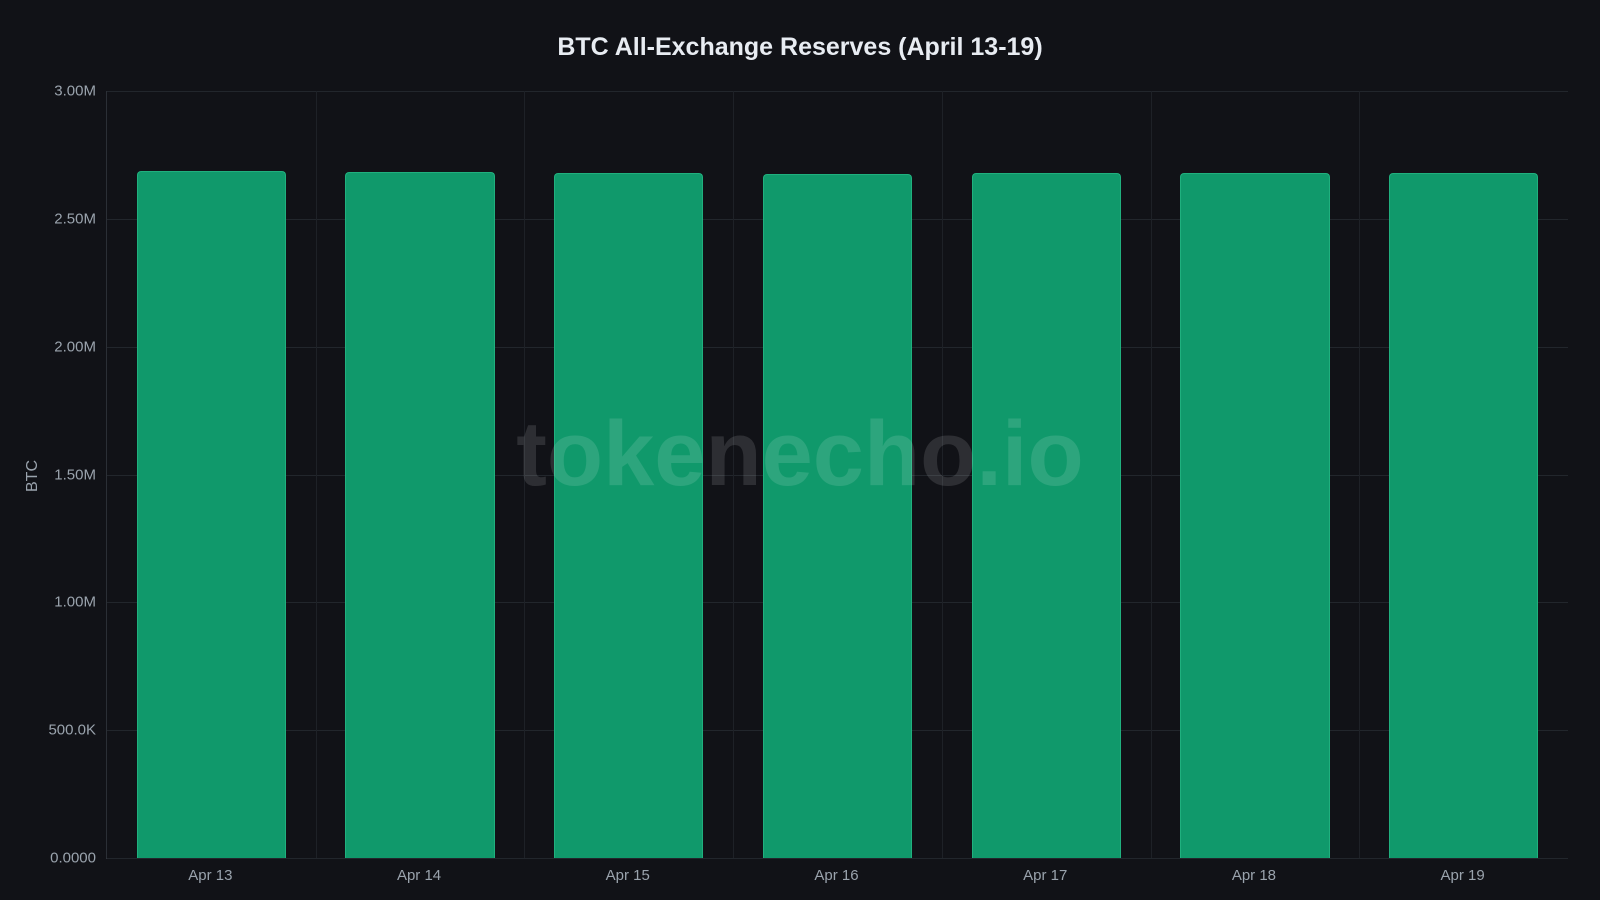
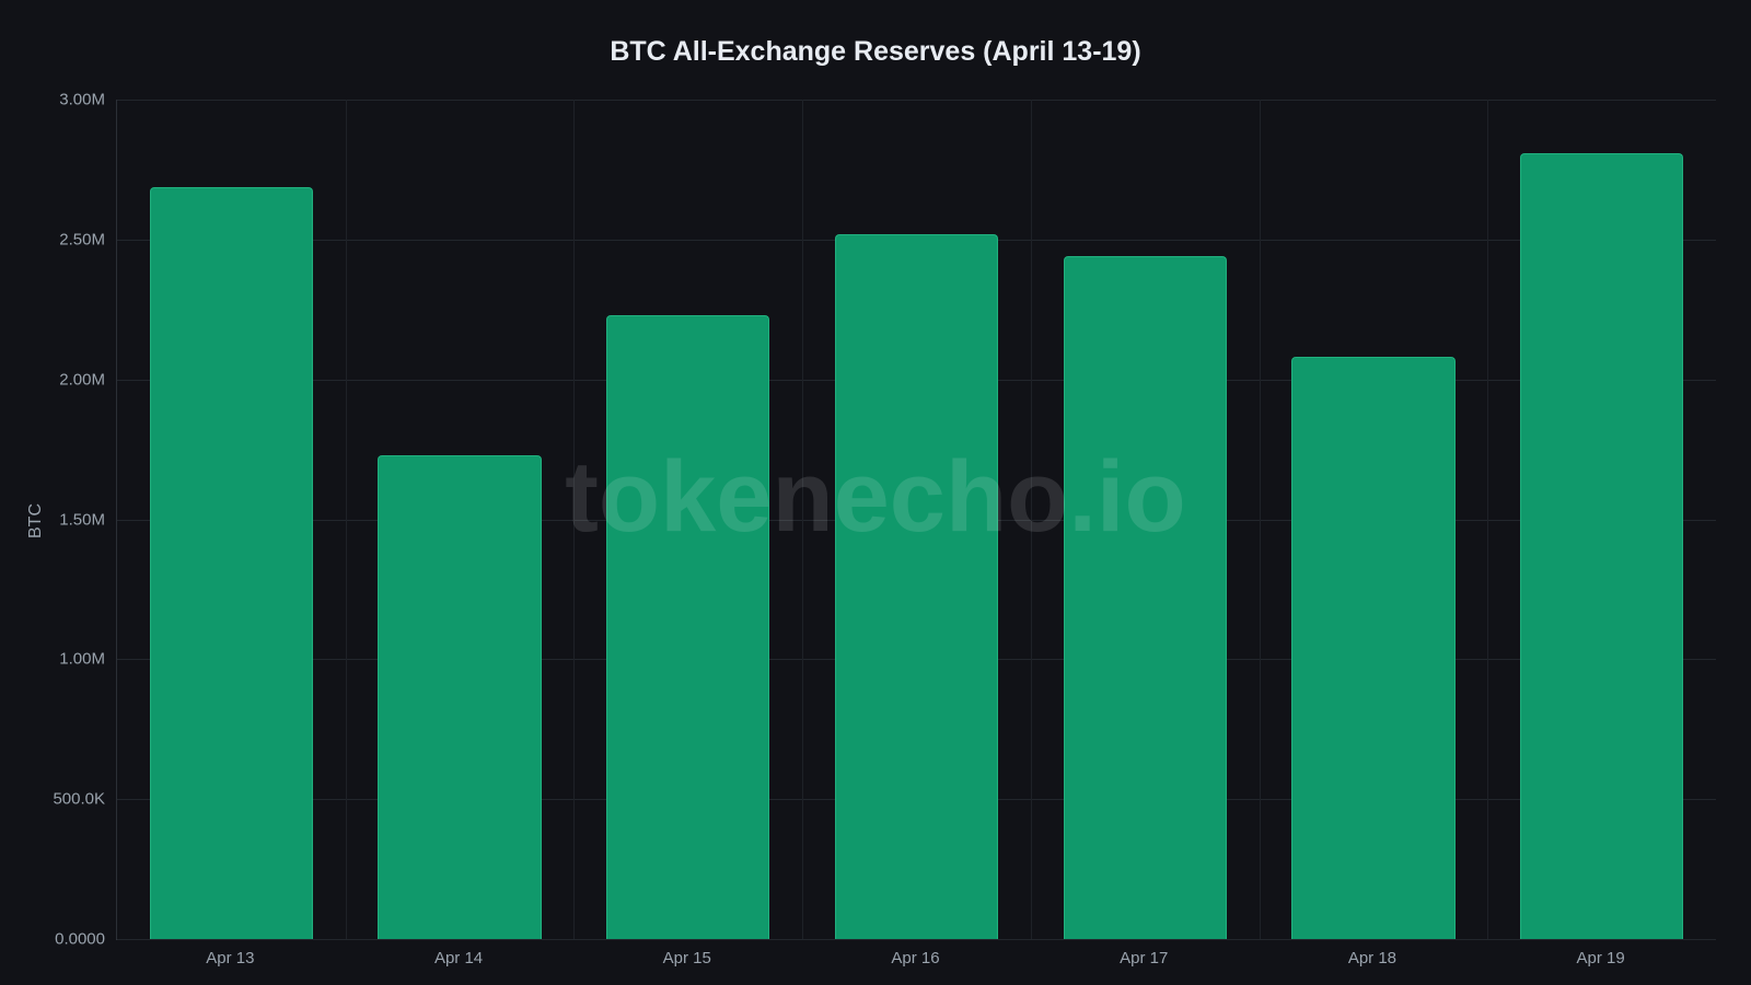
Apr 14: 2.68M -> 1.73M
Apr 15: 2.68M -> 2.23M
Apr 16: 2.68M -> 2.52M
Apr 17: 2.68M -> 2.44M
Apr 18: 2.68M -> 2.08M
Apr 19: 2.68M -> 2.81M
